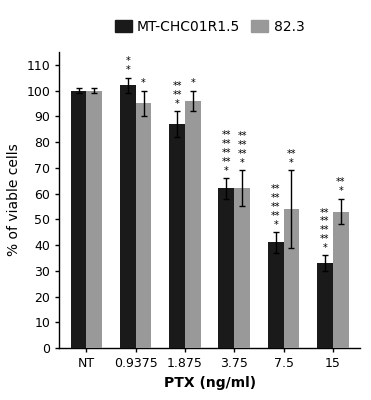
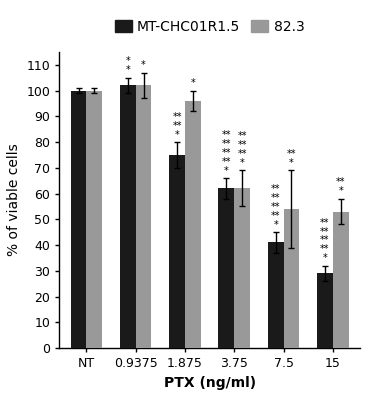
82.3/0.9375: 95 -> 102
MT-CHC01R1.5/1.875: 87 -> 75
MT-CHC01R1.5/15: 33 -> 29
